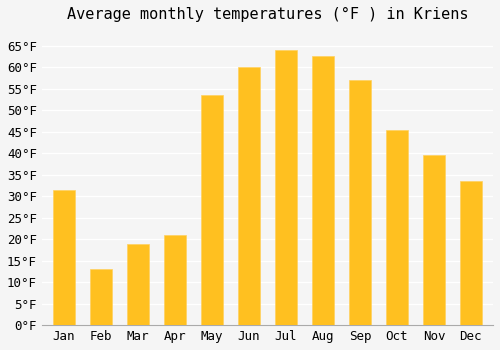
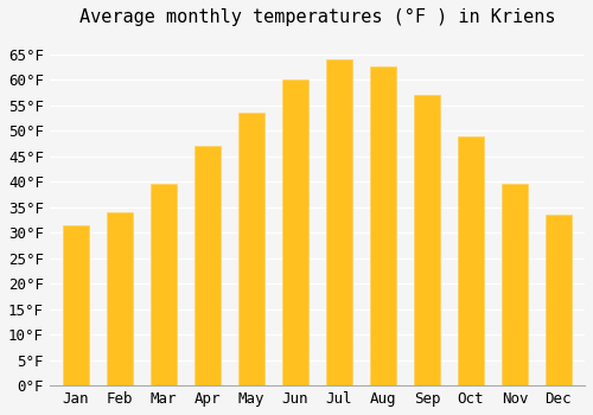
Feb: 13.0°F -> 34.0°F
Mar: 19.0°F -> 39.5°F
Apr: 21.0°F -> 47.0°F
Oct: 45.5°F -> 49.0°F
